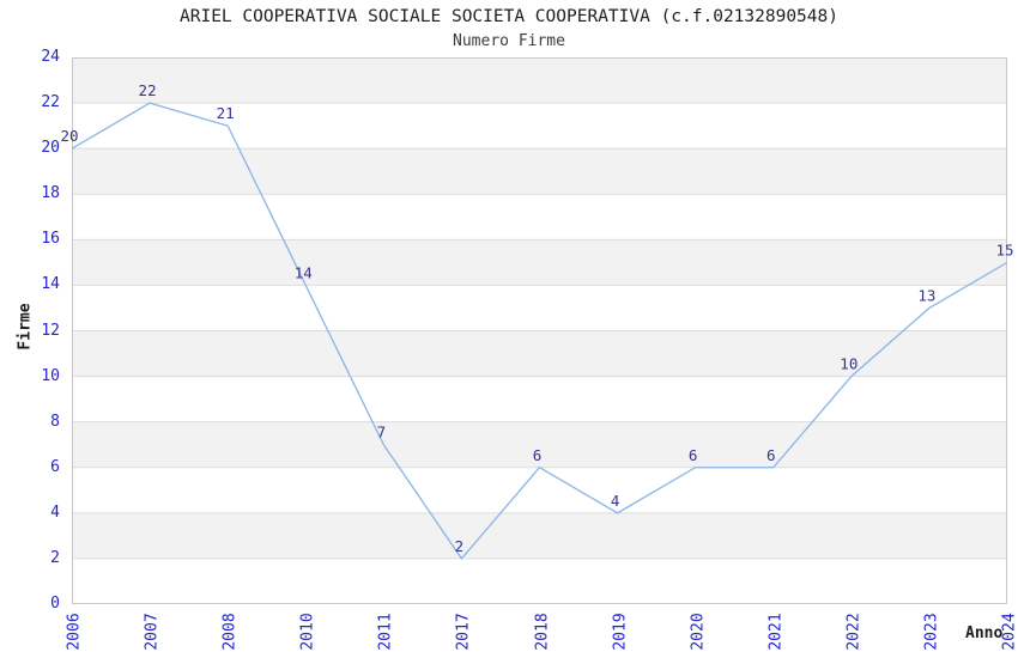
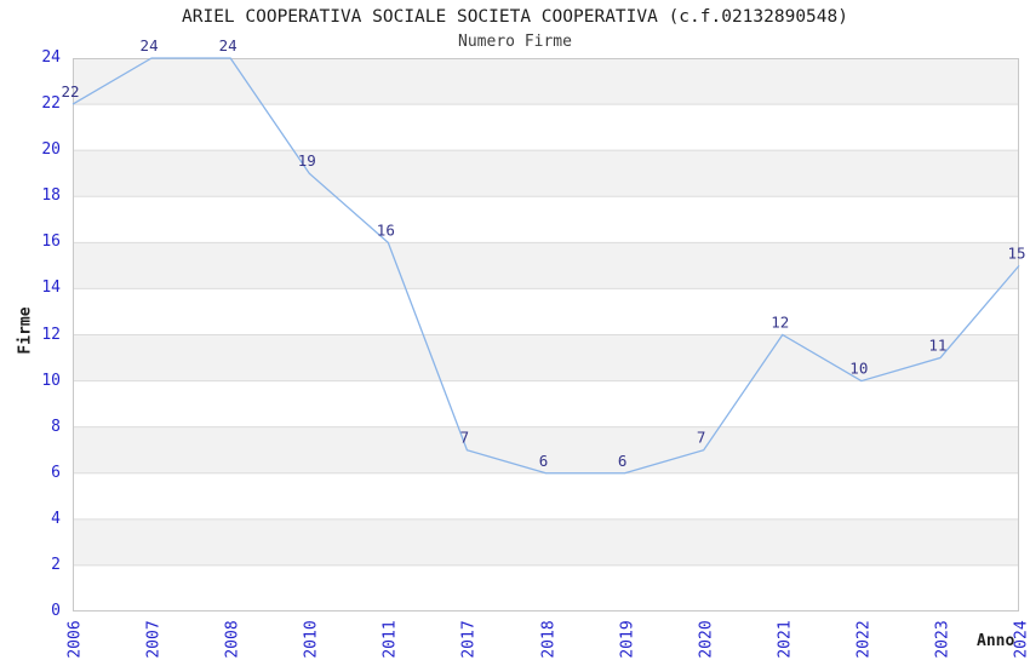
2006: 20 -> 22
2007: 22 -> 24
2008: 21 -> 24
2010: 14 -> 19
2011: 7 -> 16
2017: 2 -> 7
2019: 4 -> 6
2020: 6 -> 7
2021: 6 -> 12
2023: 13 -> 11
